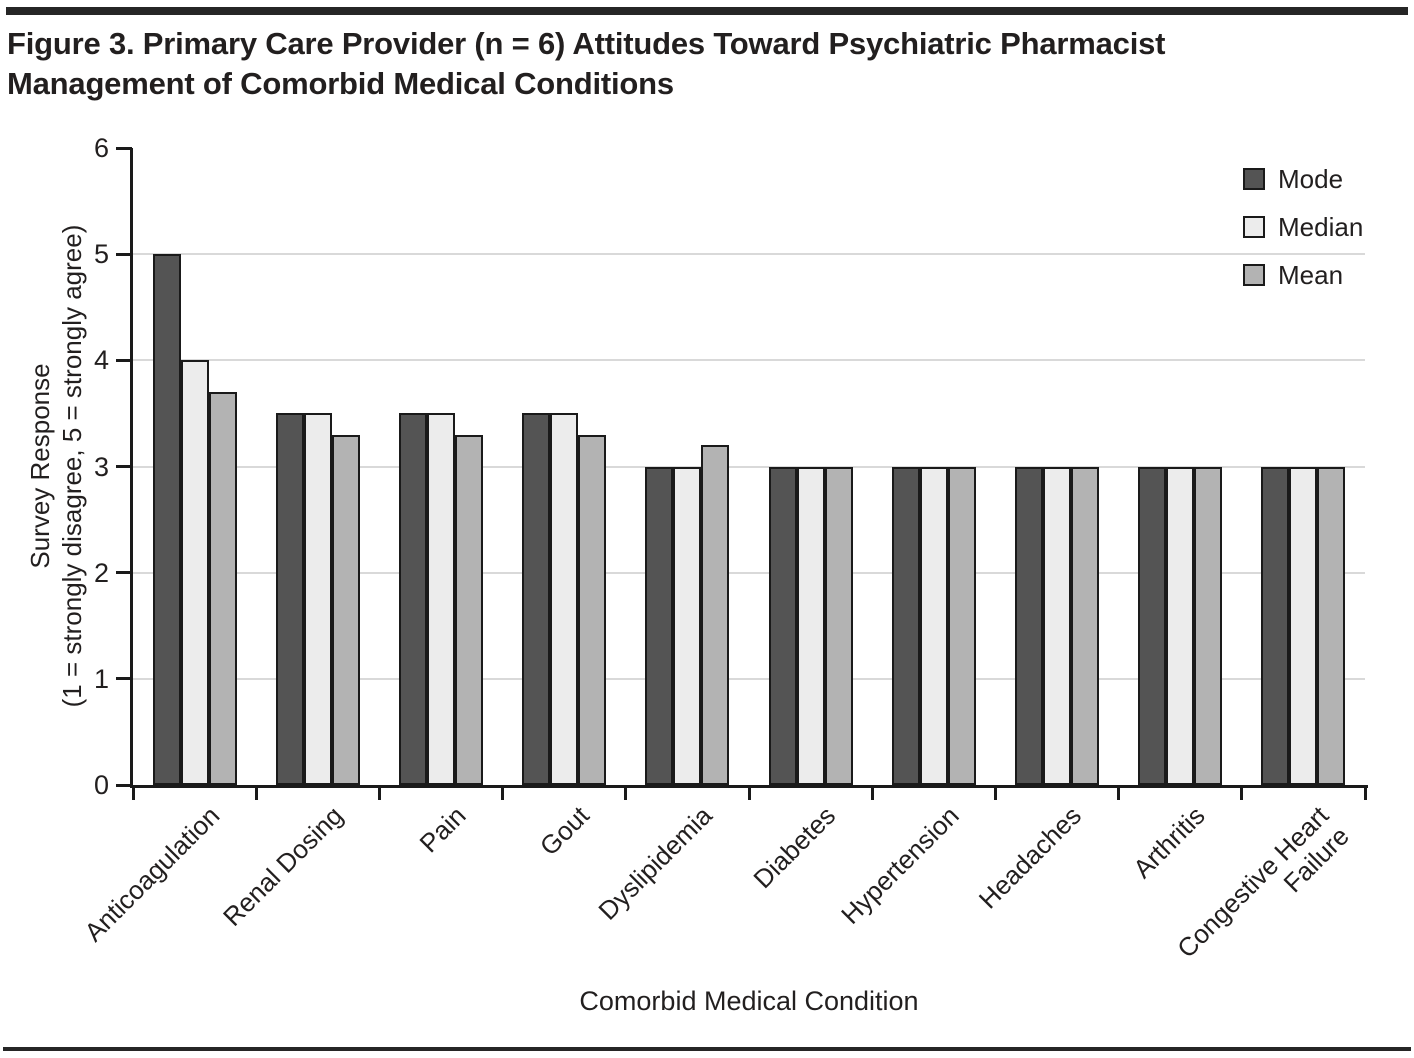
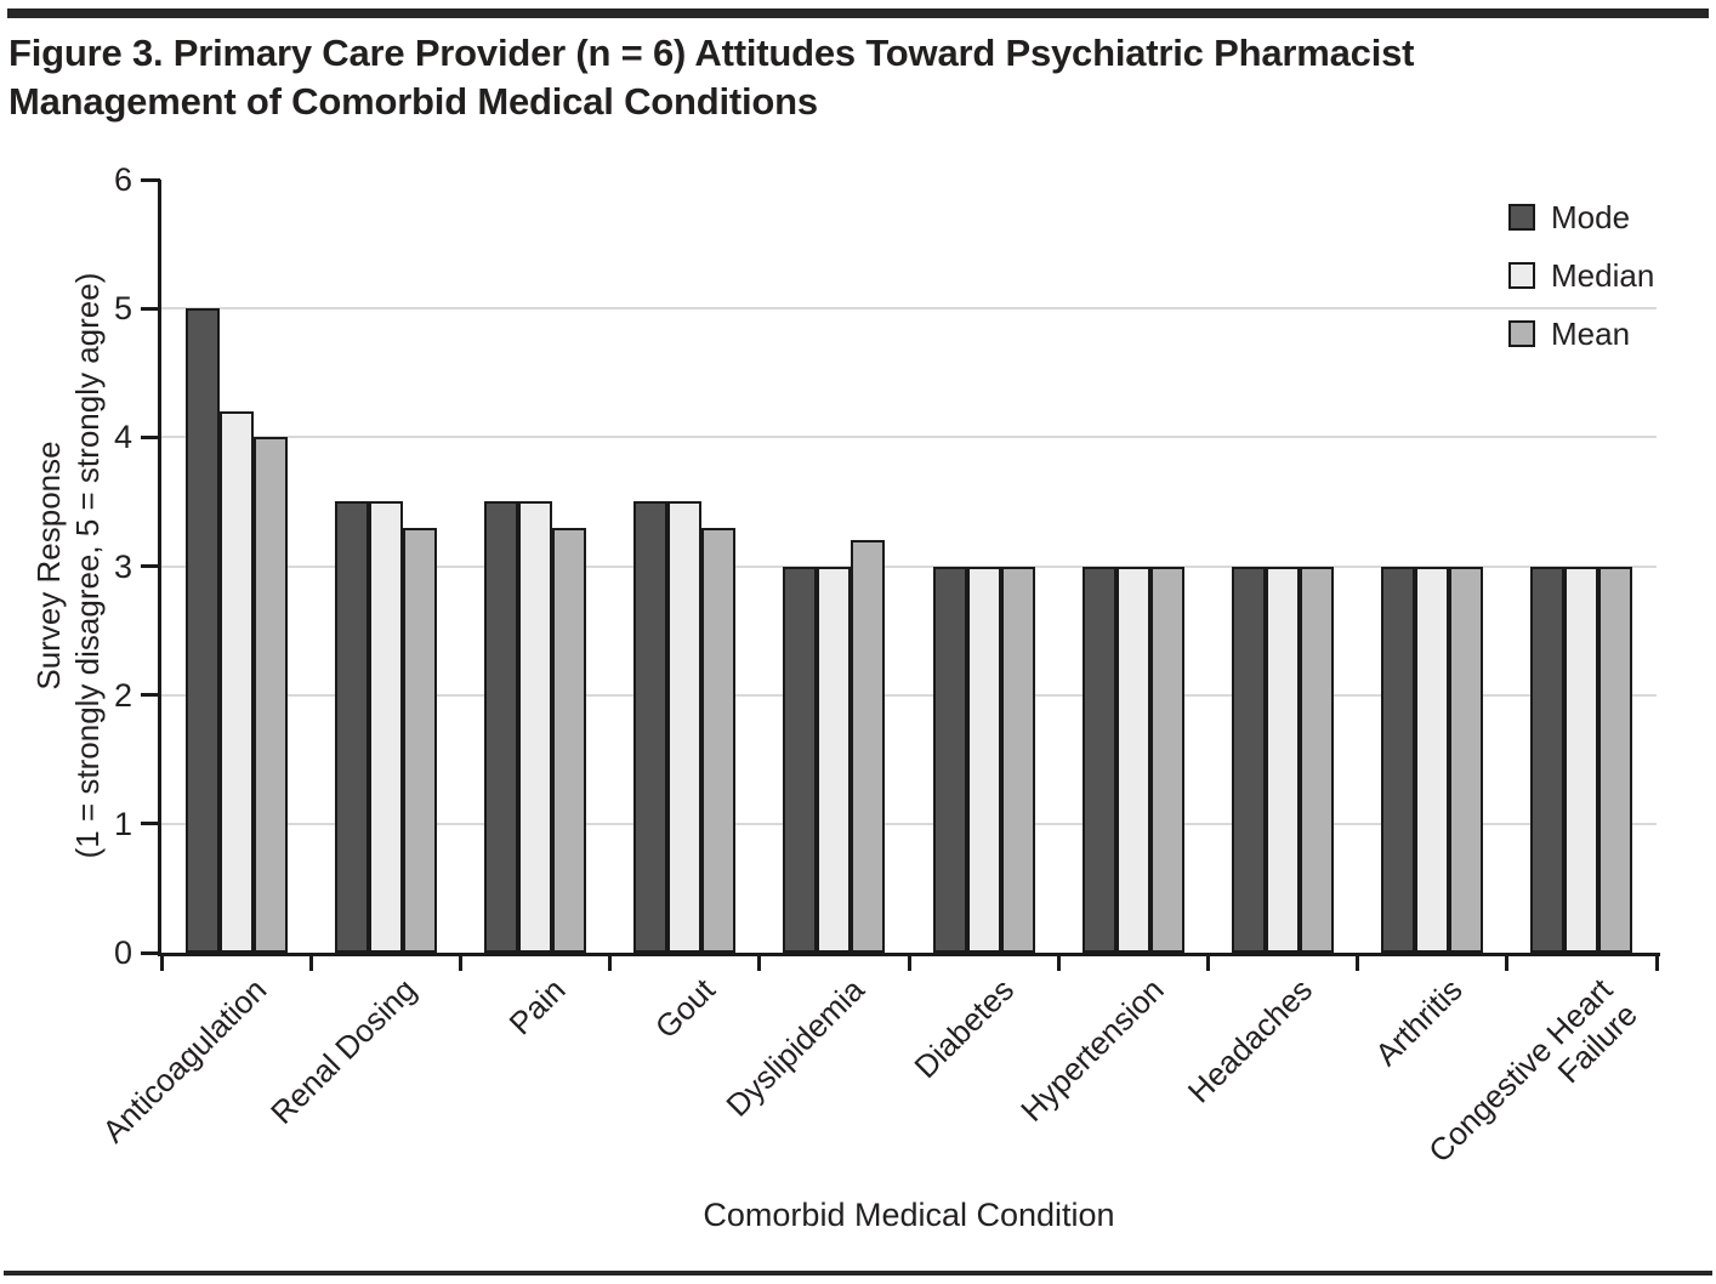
Median/Anticoagulation: 4.0 -> 4.2
Mean/Anticoagulation: 3.7 -> 4.0
